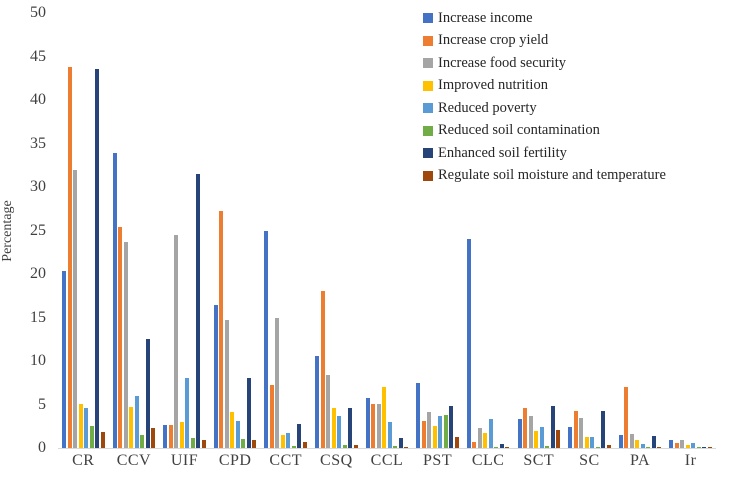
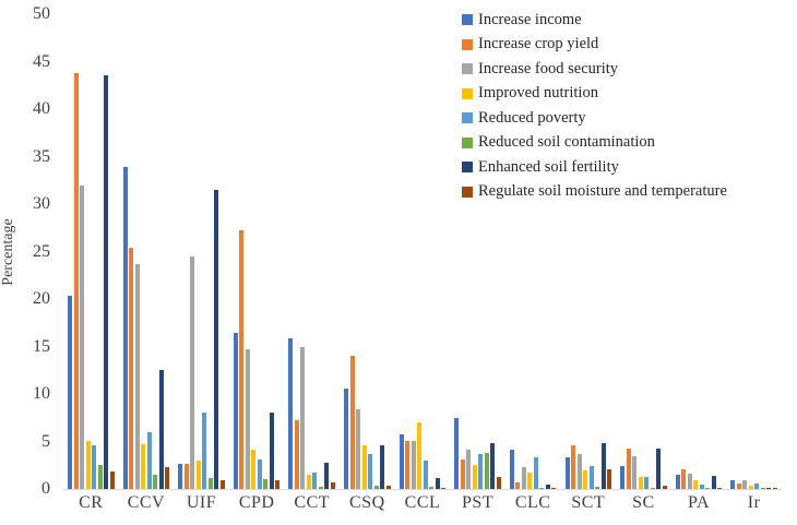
Increase income/CCT: 25 -> 16
Increase crop yield/CSQ: 18 -> 14
Increase income/CLC: 24 -> 4
Increase crop yield/PA: 7 -> 2
